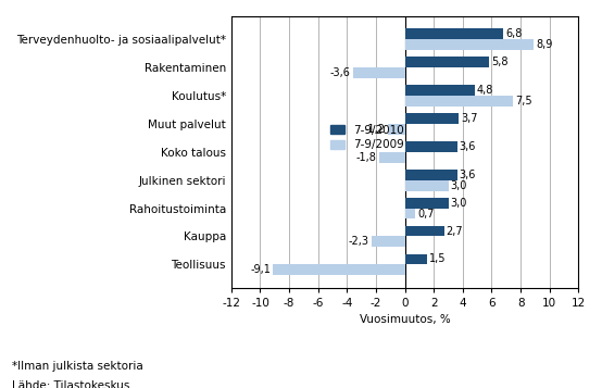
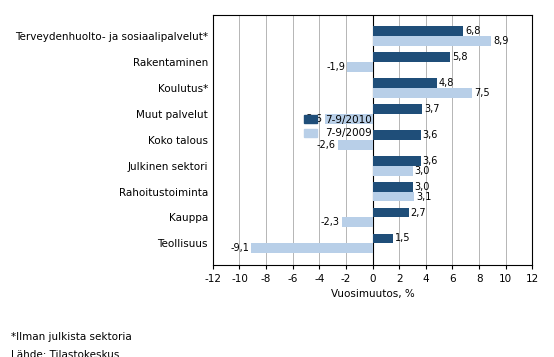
7-9/2009/Rakentaminen: -3,6 -> -1,9
7-9/2009/Muut palvelut: -1.2 -> -3.6
7-9/2009/Koko talous: -1,8 -> -2,6
7-9/2009/Rahoitustoiminta: 0,7 -> 3,1
